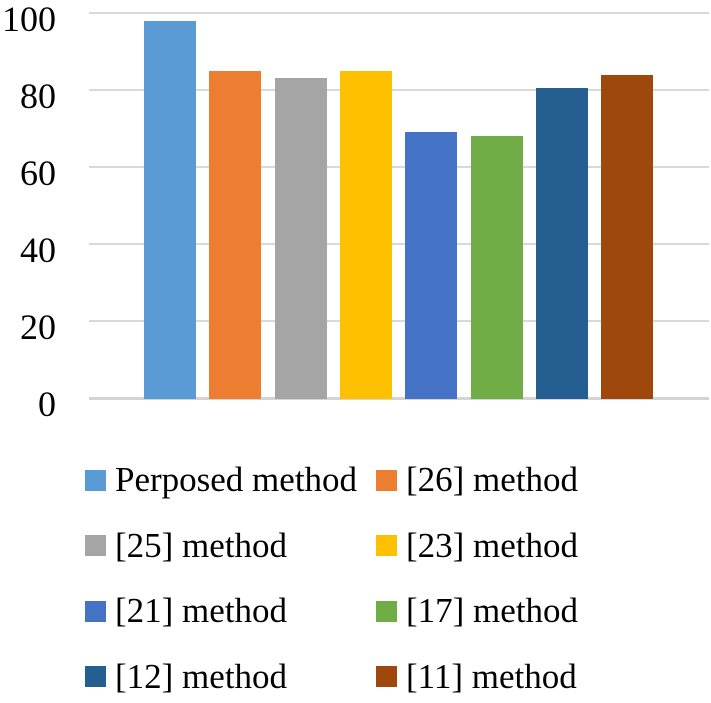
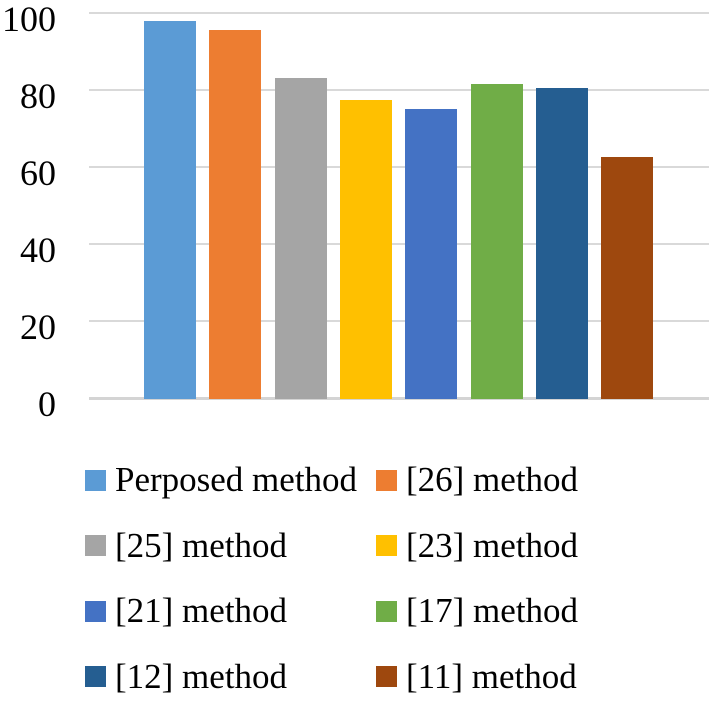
[26] method: 85 -> 96
[23] method: 85 -> 78
[21] method: 69 -> 75
[17] method: 68 -> 82
[11] method: 84 -> 62
